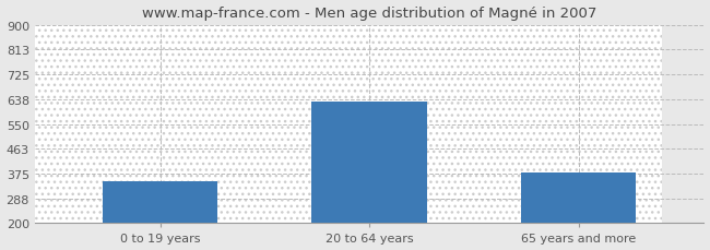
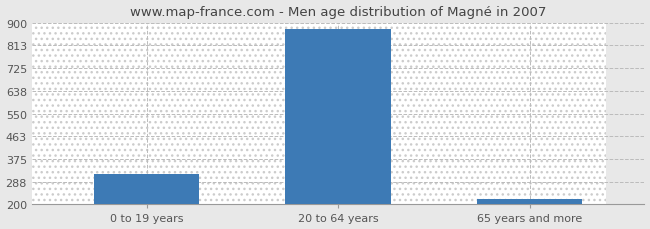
0 to 19 years: 350 -> 318
20 to 64 years: 630 -> 878
65 years and more: 380 -> 222
